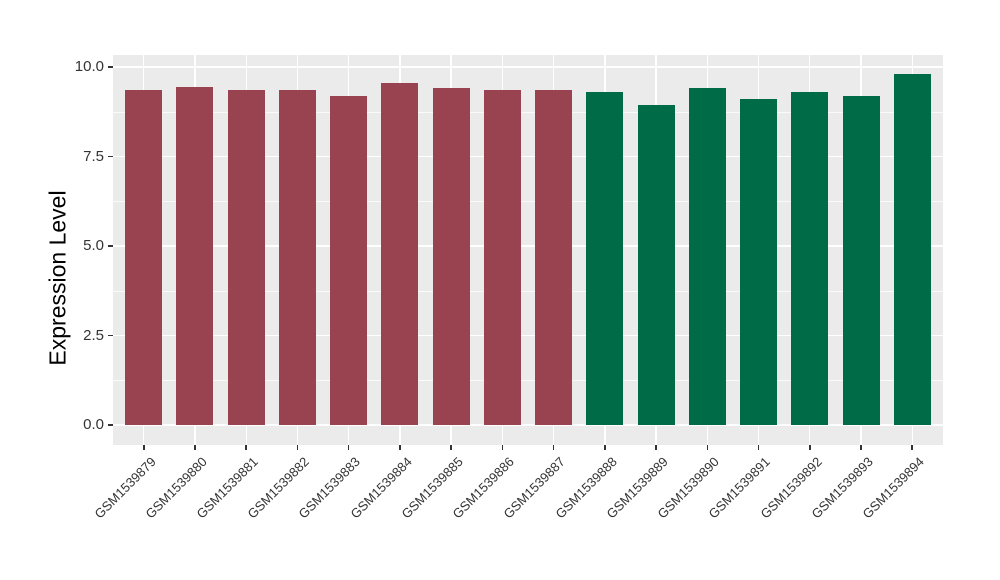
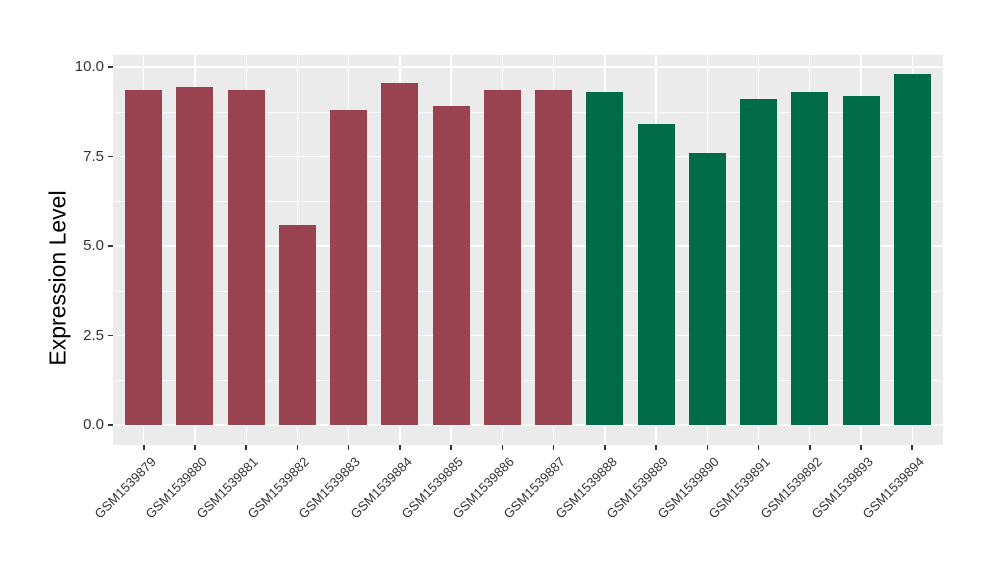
GSM1539882: 9.3 -> 5.6
GSM1539883: 9.2 -> 8.8
GSM1539885: 9.4 -> 8.9
GSM1539889: 8.9 -> 8.4
GSM1539890: 9.4 -> 7.6
